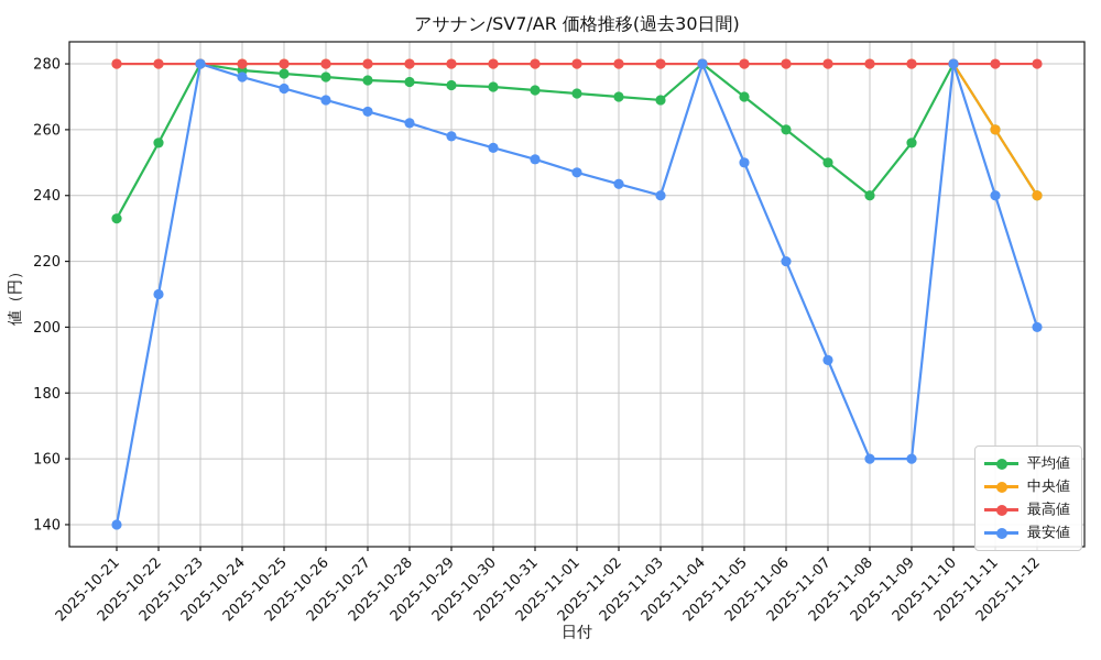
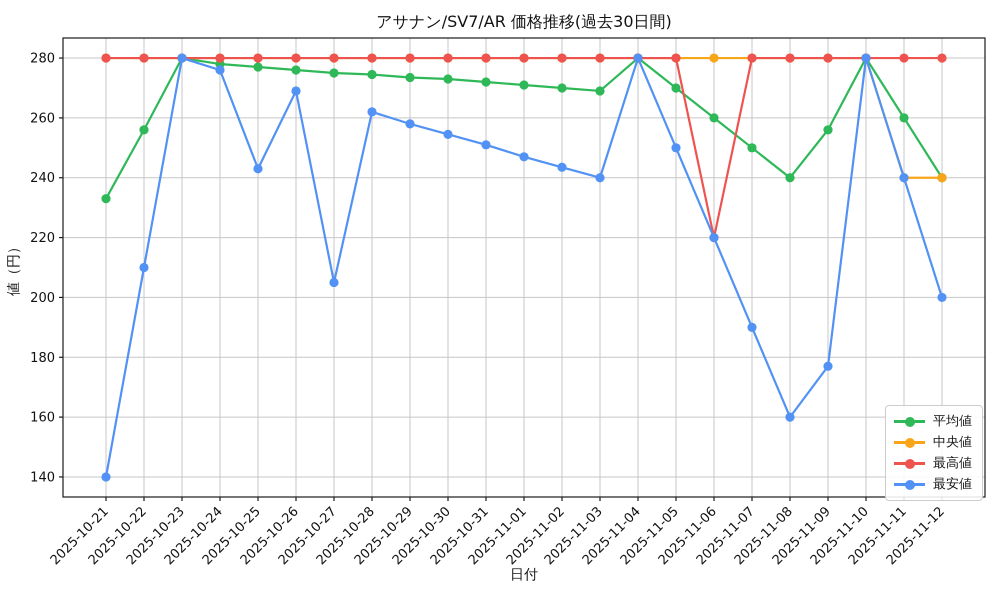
最安値/2025-10-25: 272 -> 243
最安値/2025-10-27: 266 -> 205
最高値/2025-11-06: 280 -> 220
最安値/2025-11-09: 160 -> 177
中央値/2025-11-11: 260 -> 240
